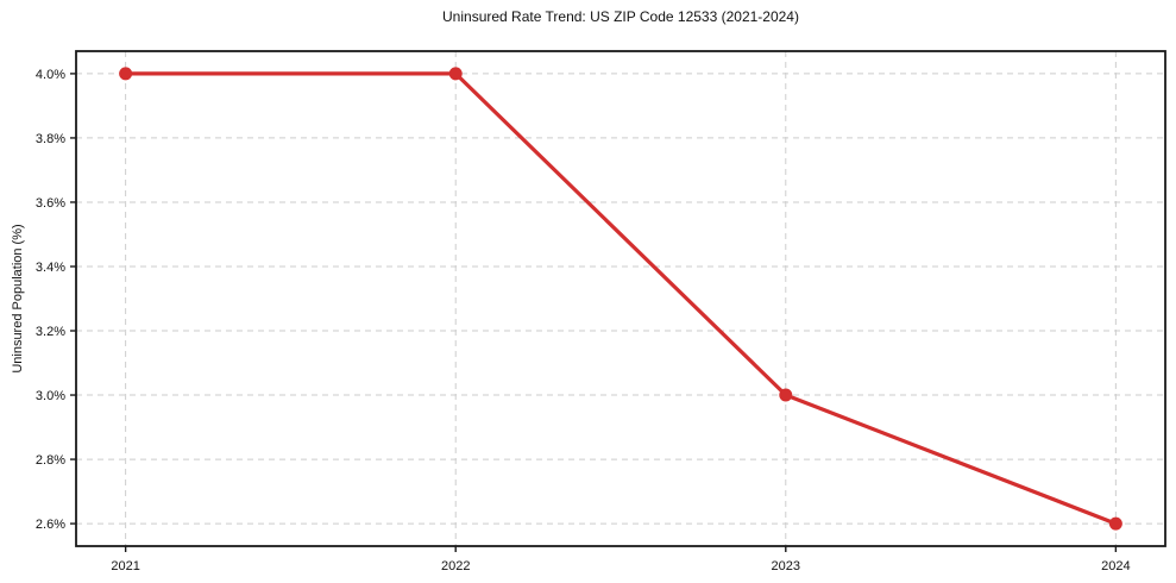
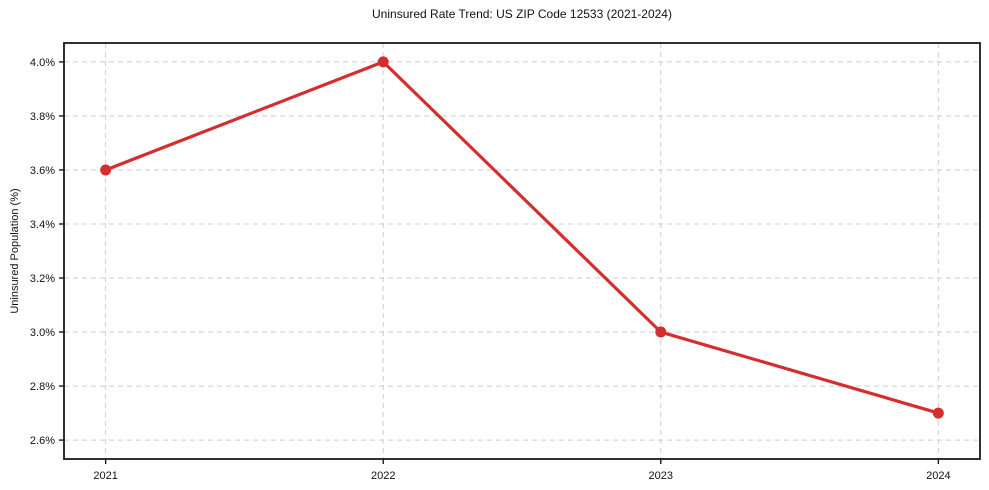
2021: 4.0% -> 3.6%
2024: 2.6% -> 2.7%
